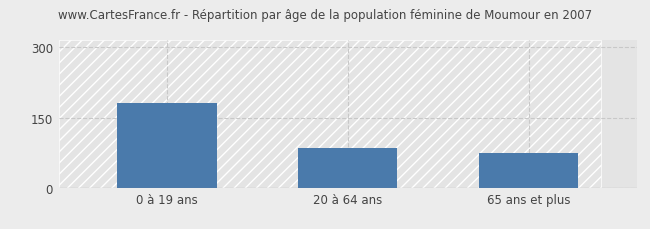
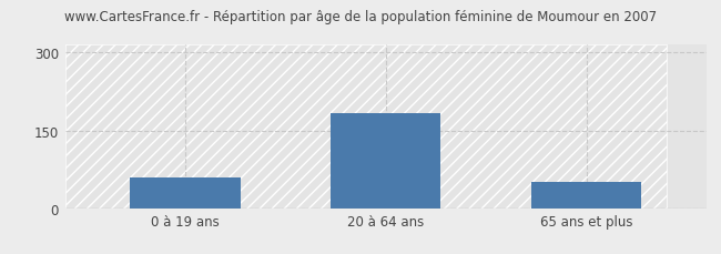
0 à 19 ans: 180 -> 60
20 à 64 ans: 85 -> 183
65 ans et plus: 75 -> 50
